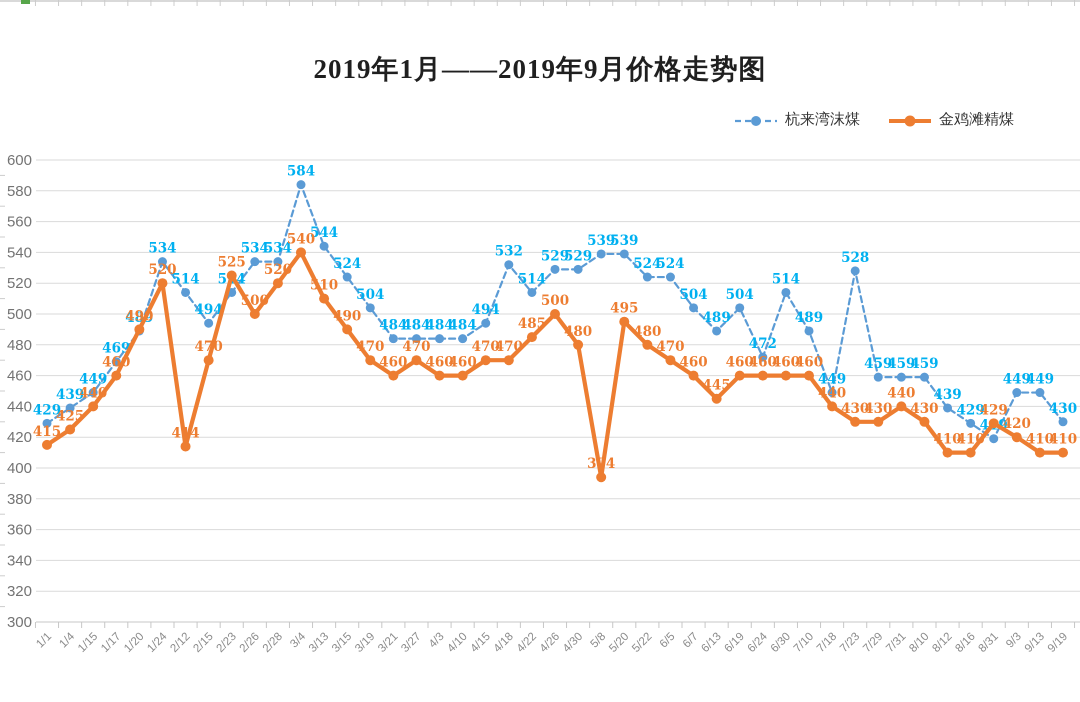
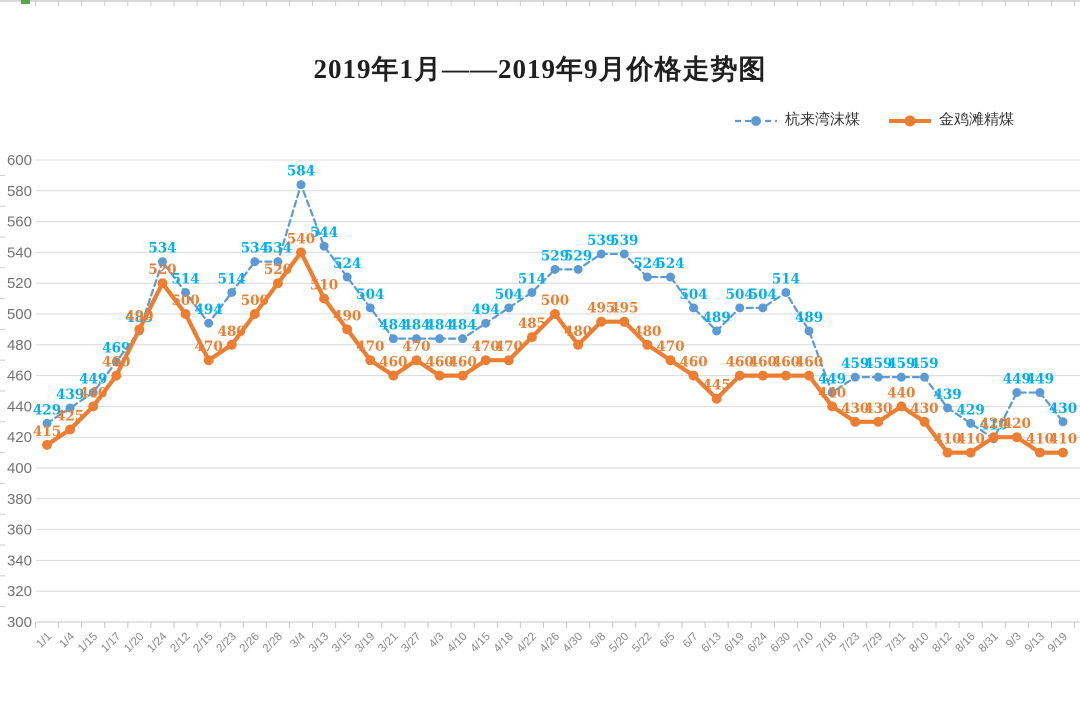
金鸡滩精煤/2/12: 414 -> 500
金鸡滩精煤/2/23: 525 -> 480
杭来湾沫煤/4/18: 532 -> 504
金鸡滩精煤/5/8: 394 -> 495
杭来湾沫煤/6/24: 472 -> 504
杭来湾沫煤/7/23: 528 -> 459
金鸡滩精煤/8/31: 429 -> 420
